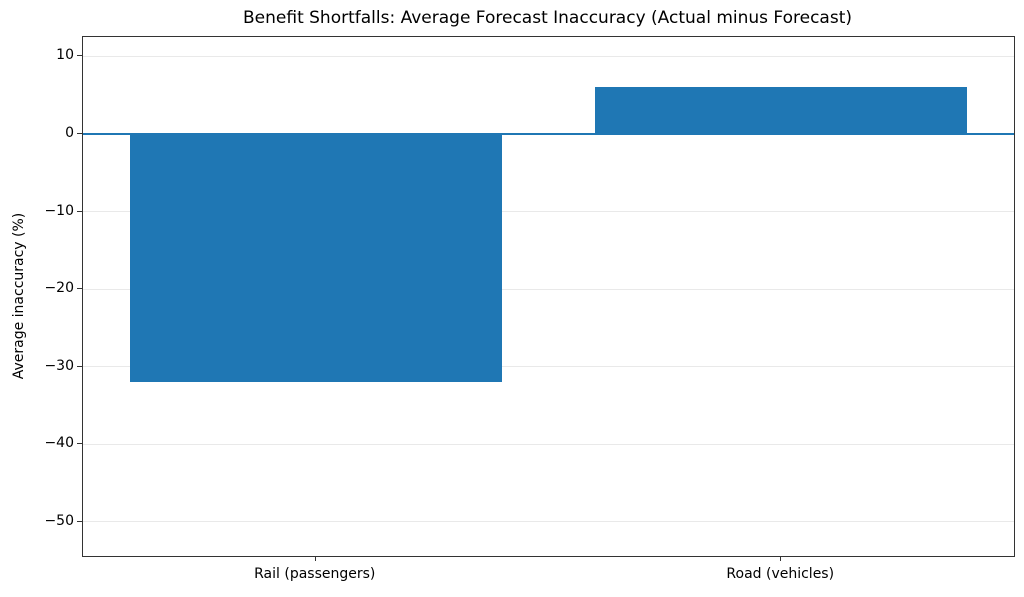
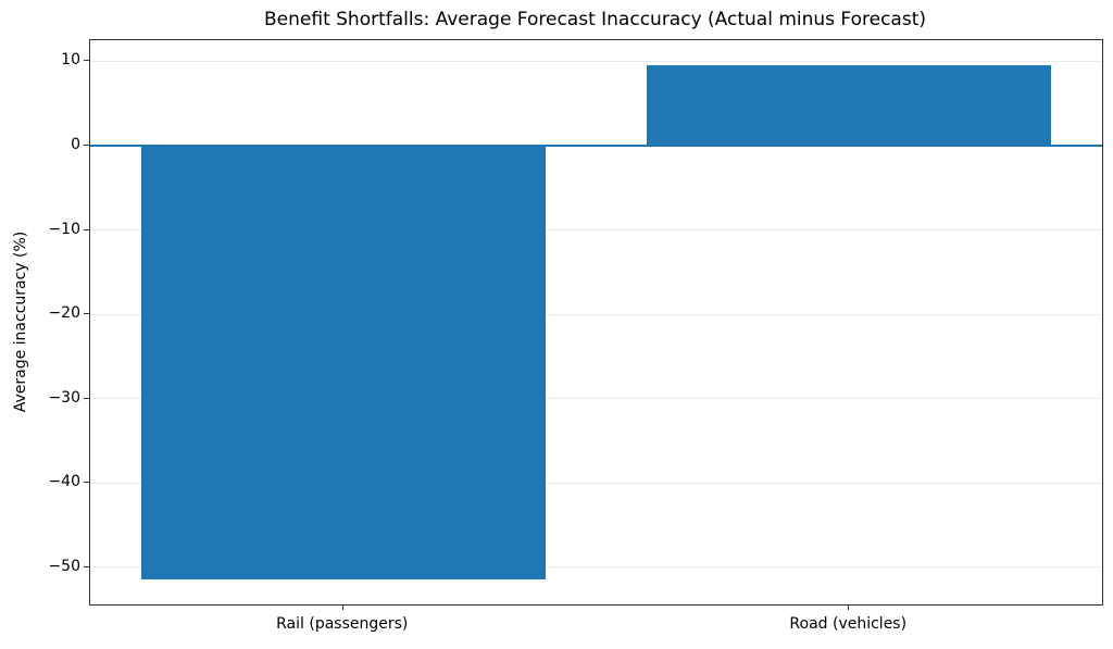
Rail (passengers): -32 -> -51
Road (vehicles): 6 -> 10
